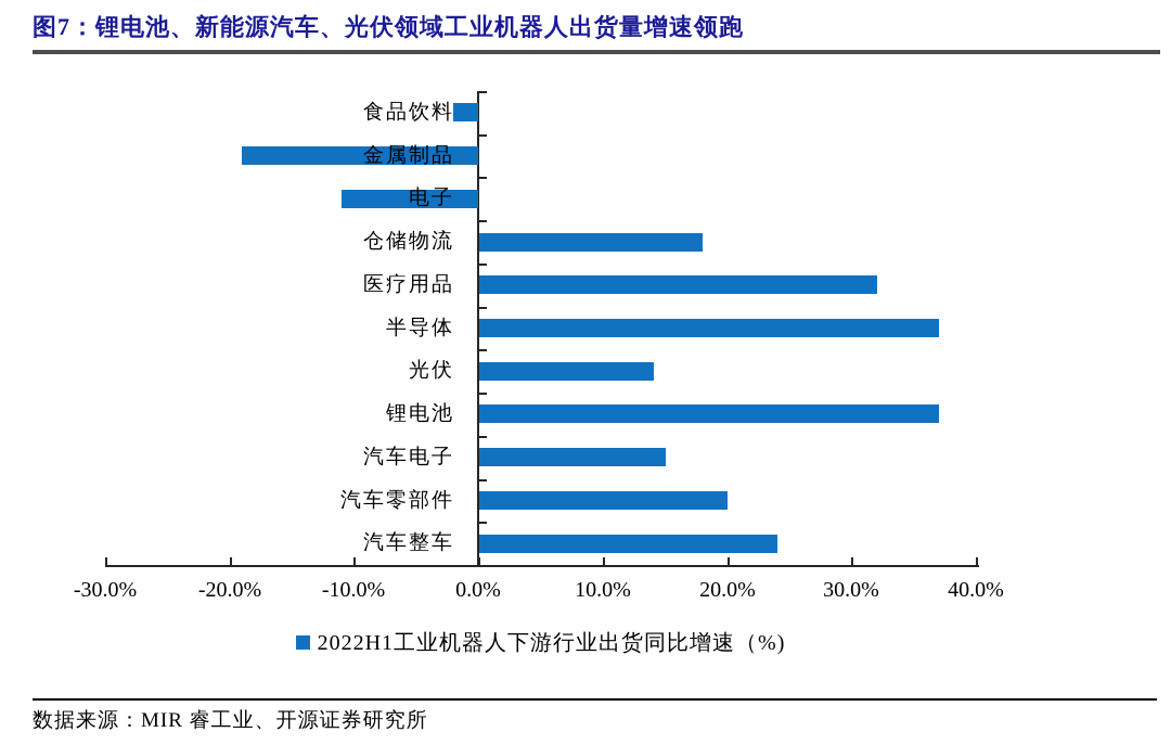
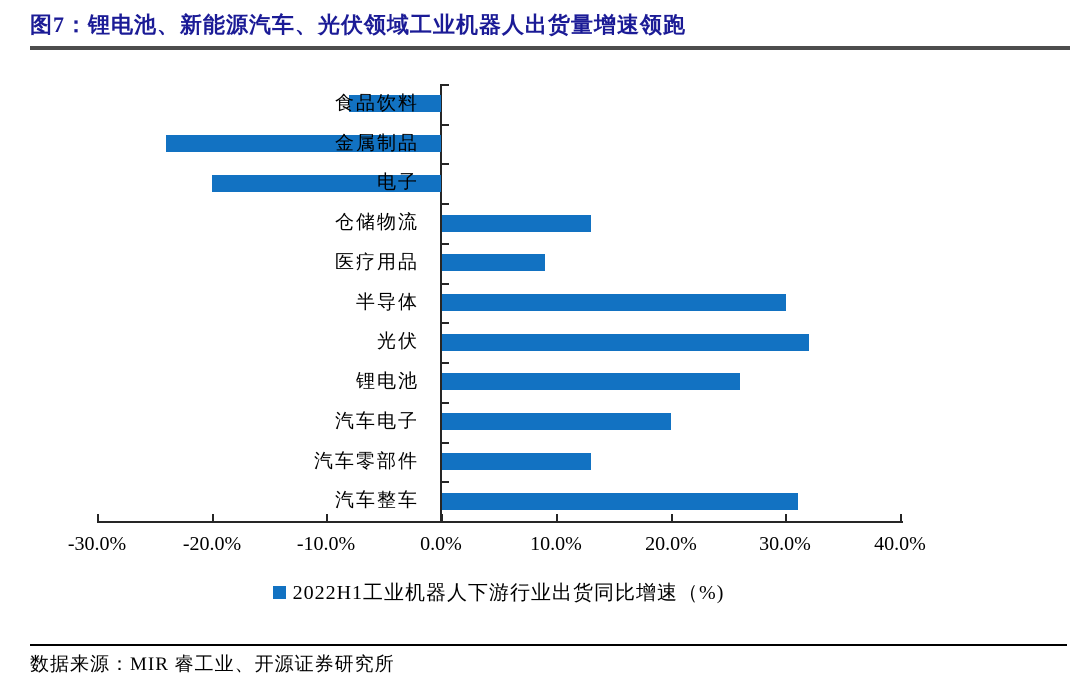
食品饮料: -2% -> -8%
金属制品: -19% -> -24%
电子: -11% -> -20%
仓储物流: 18% -> 13%
医疗用品: 32% -> 9%
半导体: 37% -> 30%
光伏: 14% -> 32%
锂电池: 37% -> 26%
汽车电子: 15% -> 20%
汽车零部件: 20% -> 13%
汽车整车: 24% -> 31%
